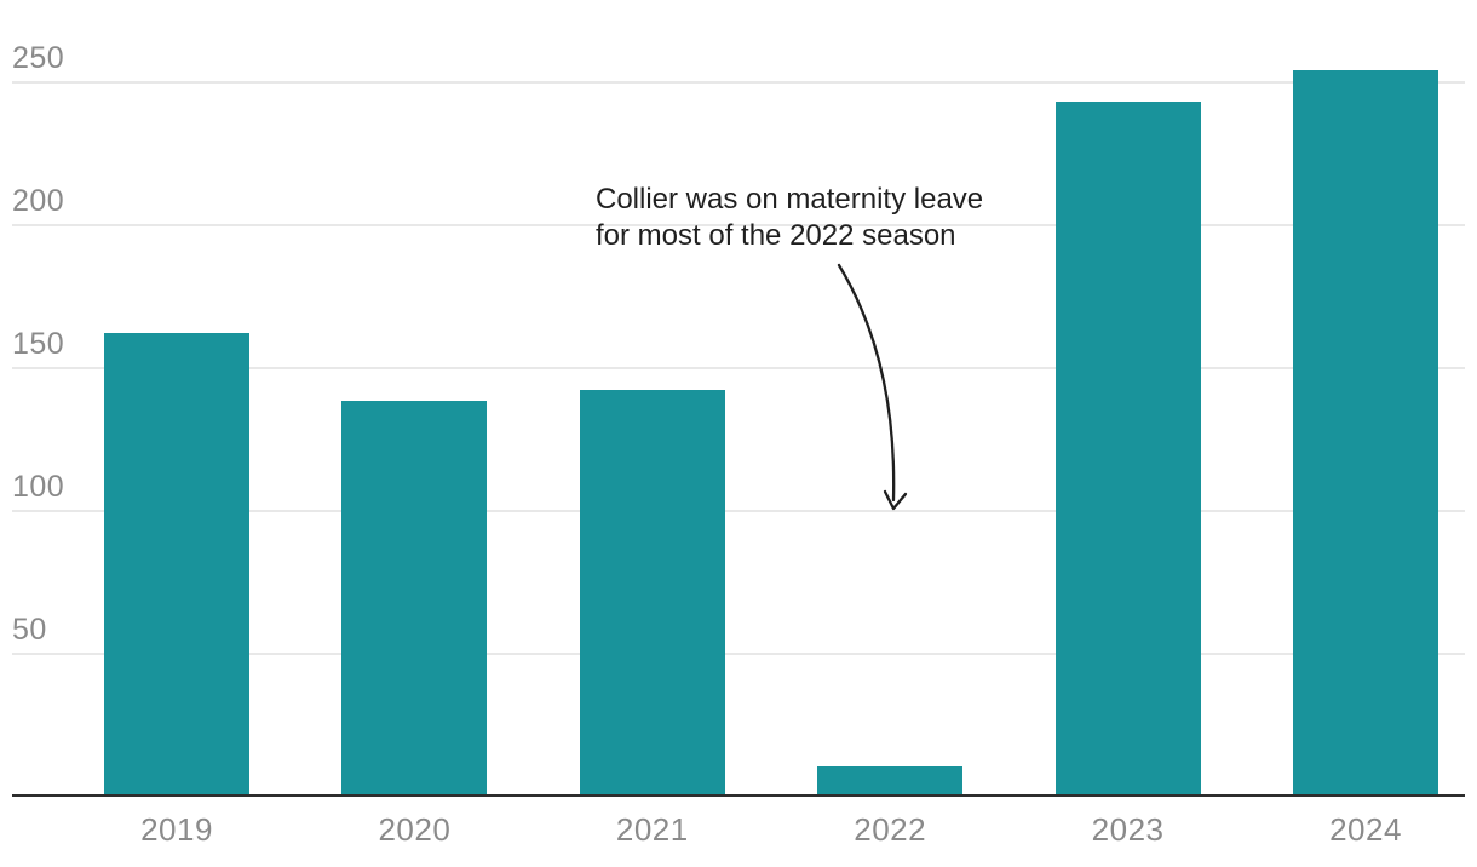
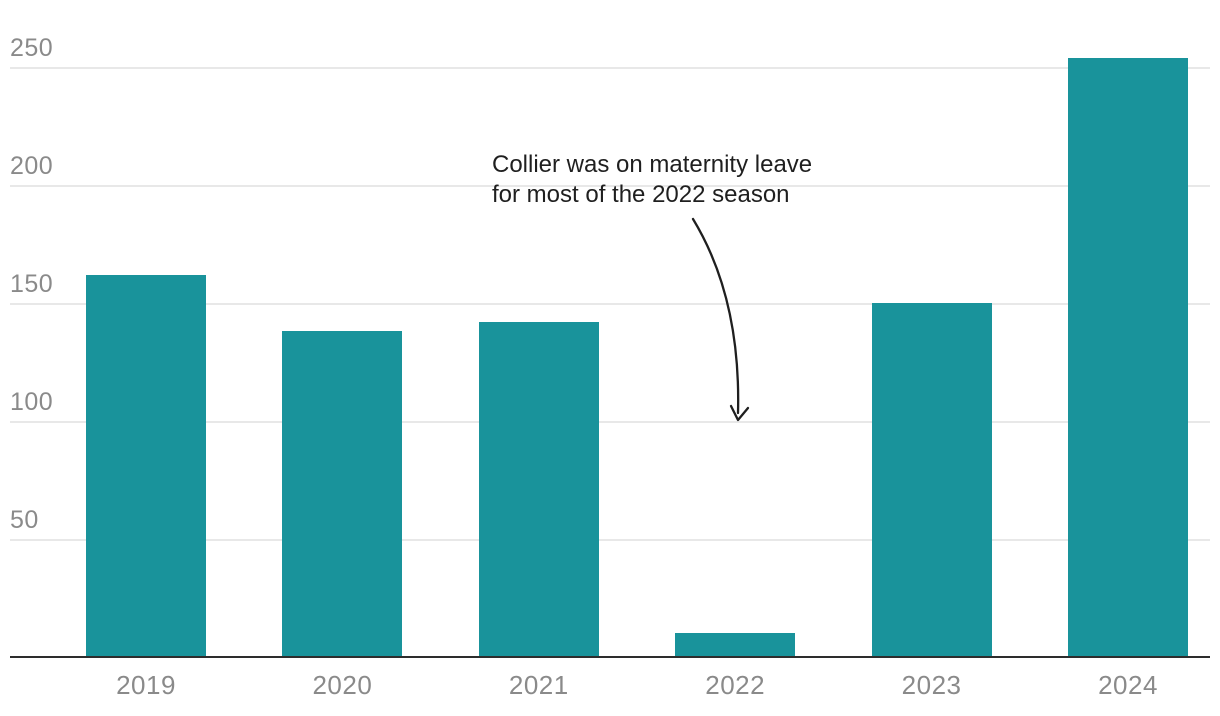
2023: 243 -> 150
